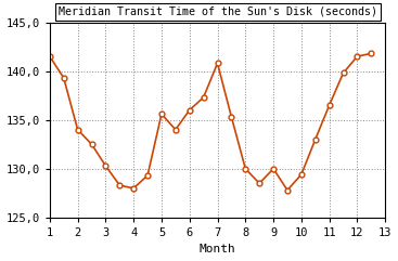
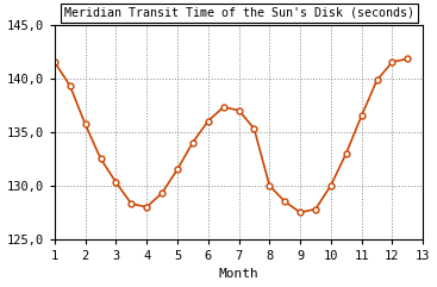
2: 134,0 -> 135,7
5: 135,6 -> 131,5
7: 140,8 -> 137,0
9: 130,0 -> 127,5
10: 129,4 -> 130,0
